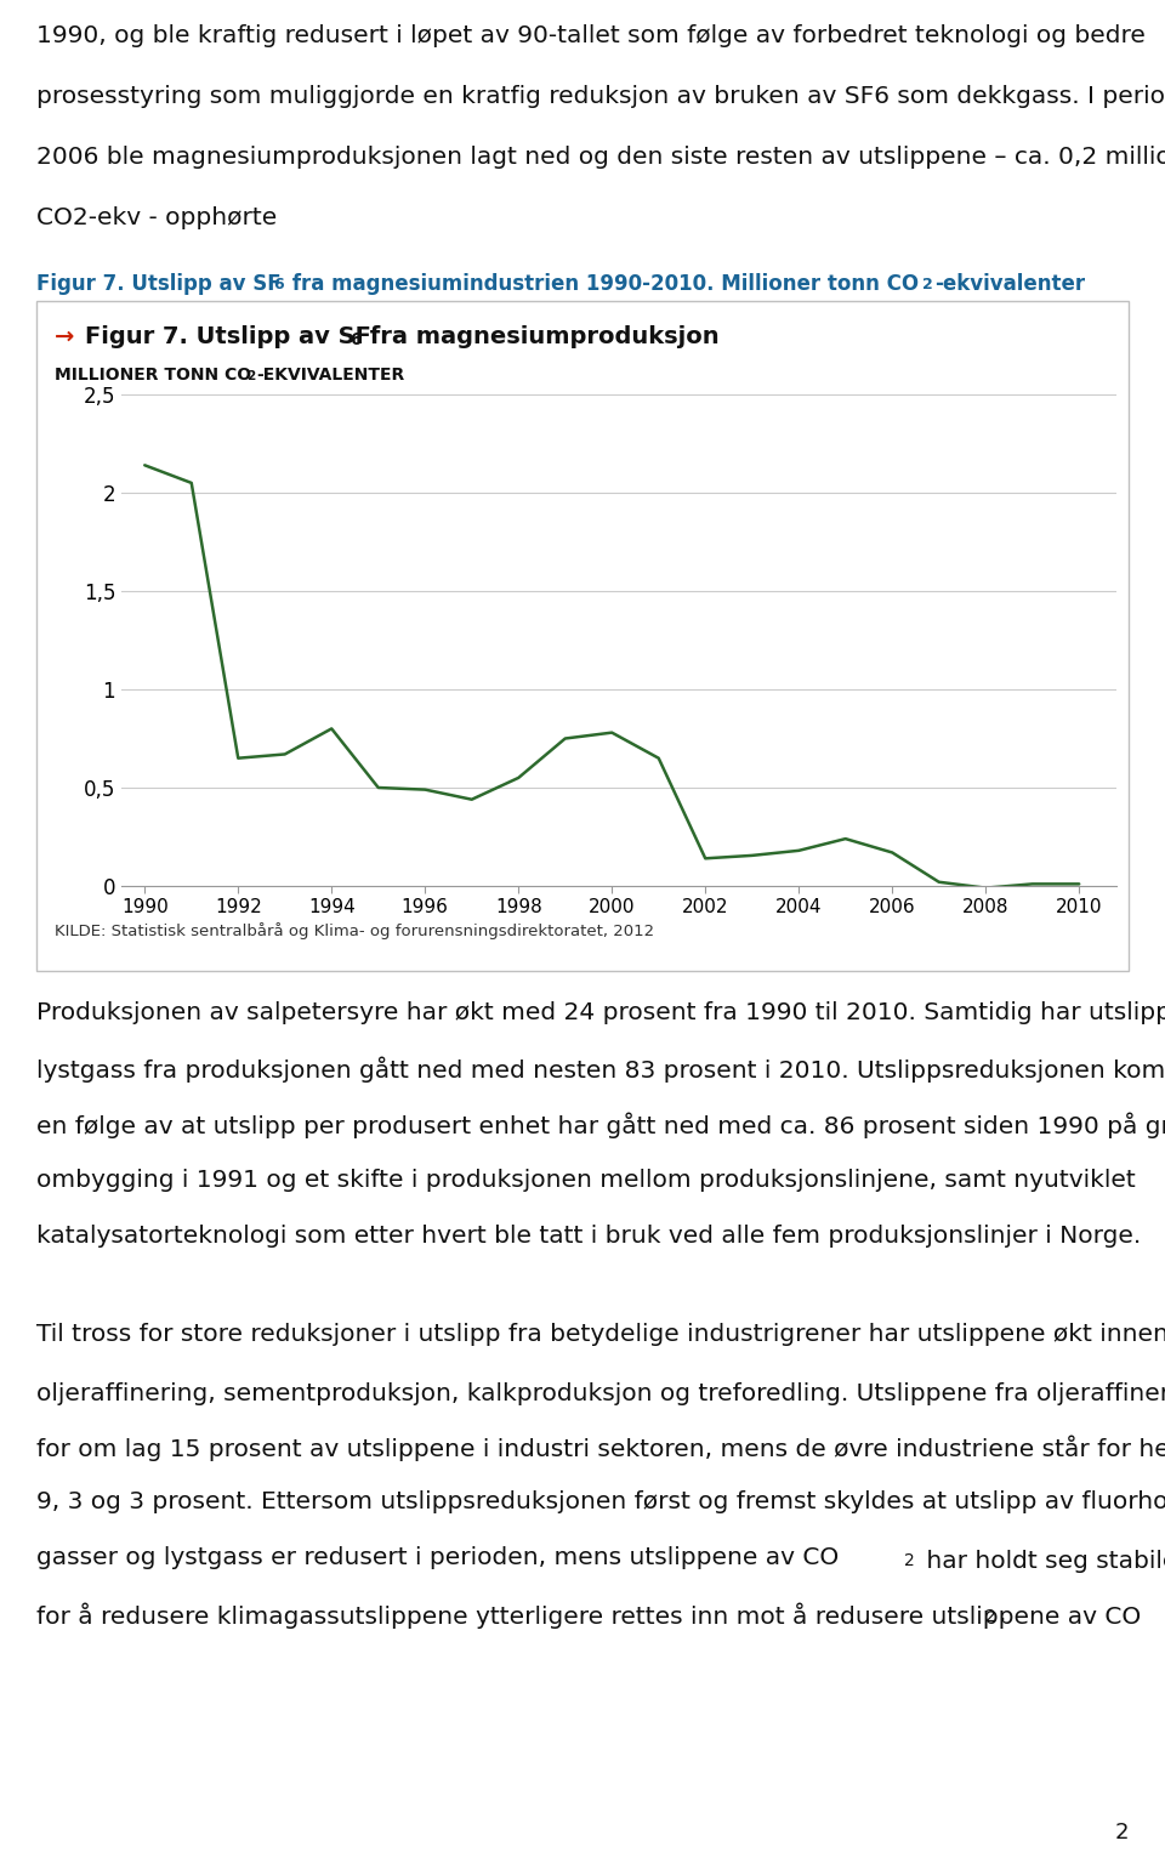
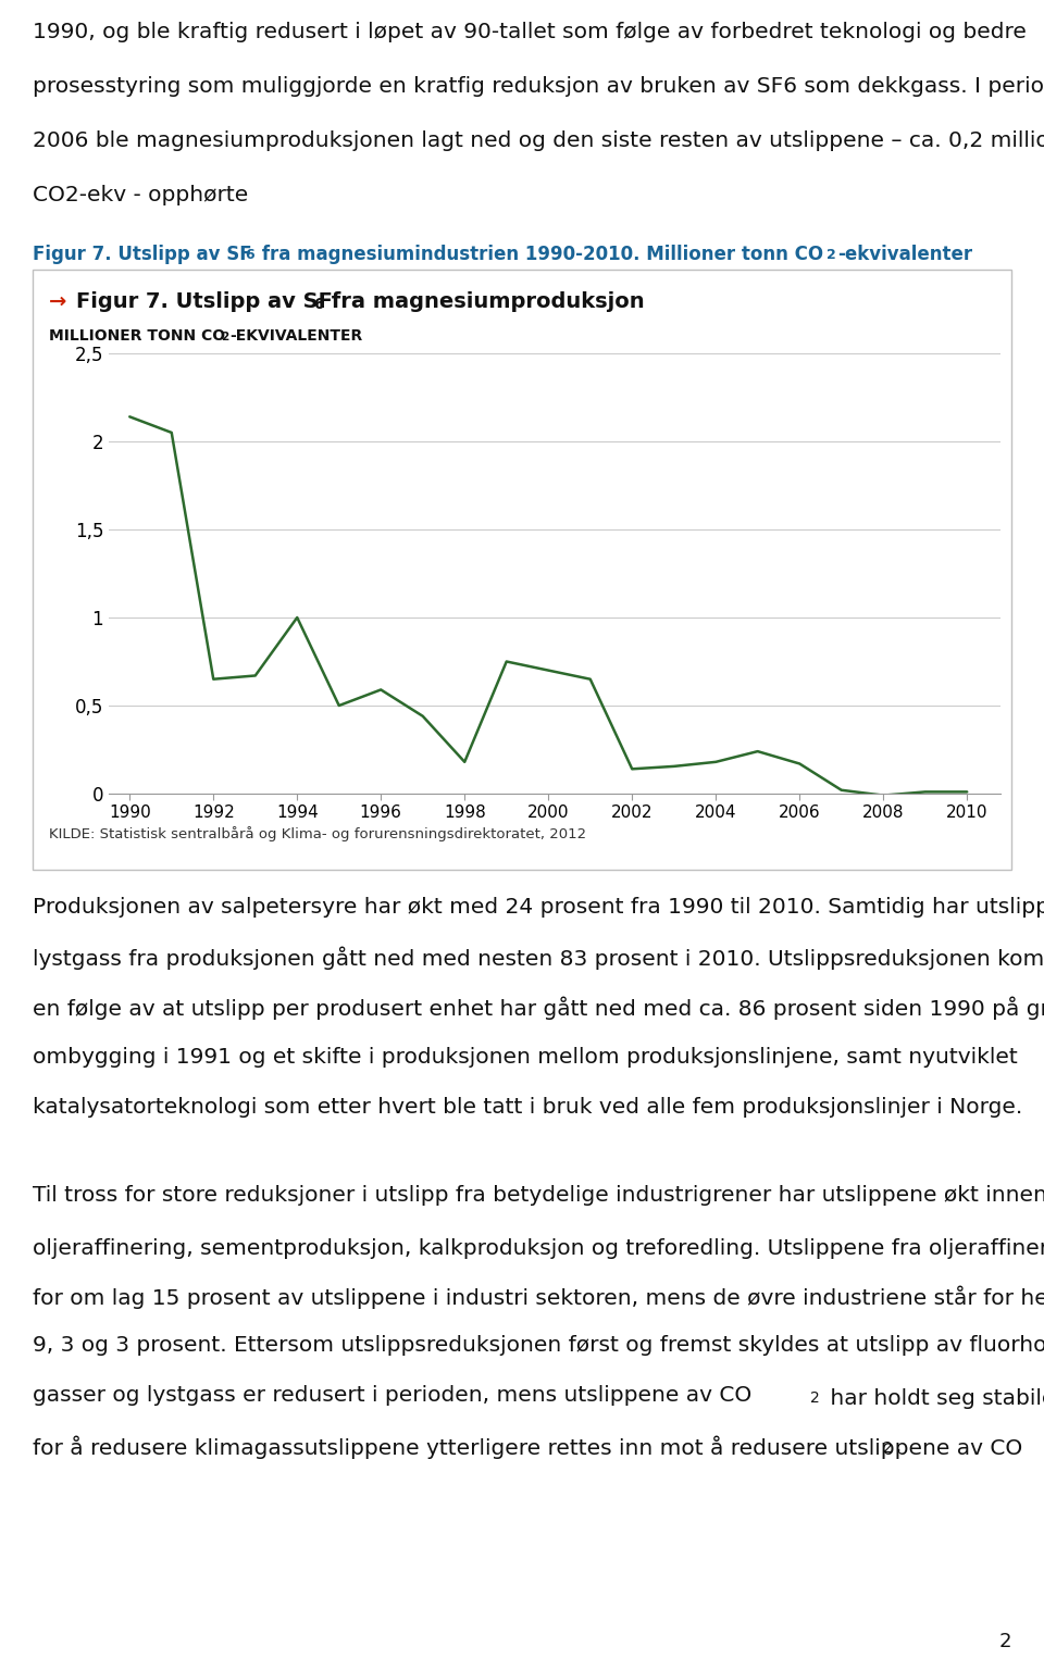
1994: 0,80 -> 1,00
1996: 0,49 -> 0,59
1998: 0,55 -> 0,18
2000: 0,78 -> 0,70
